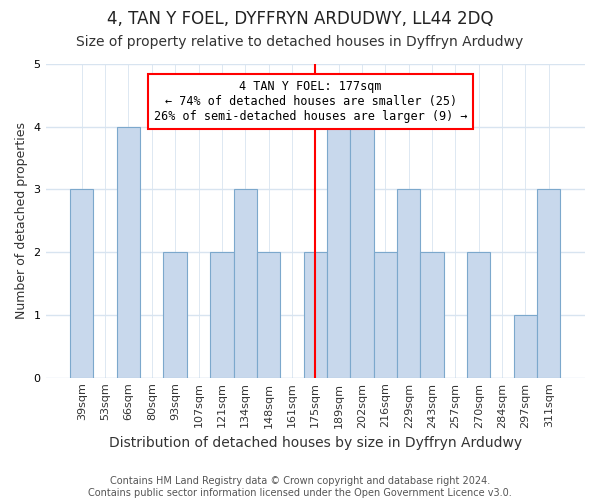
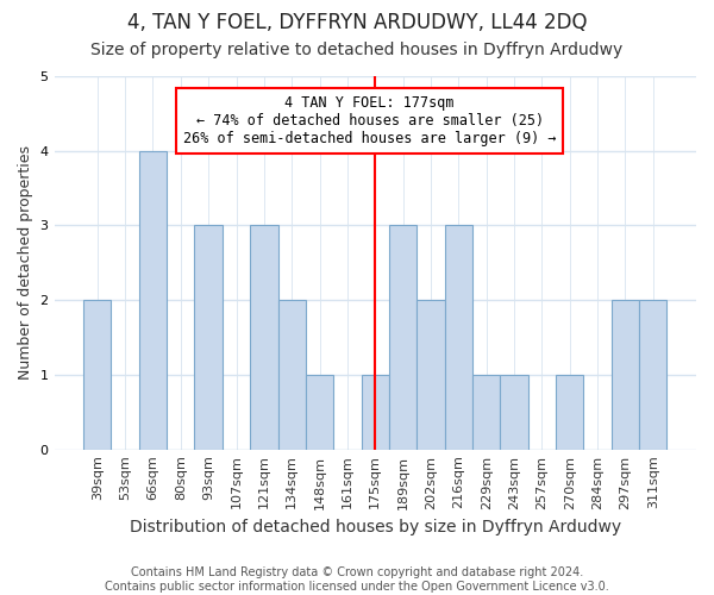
39sqm: 3 -> 2
93sqm: 2 -> 3
121sqm: 2 -> 3
134sqm: 3 -> 2
148sqm: 2 -> 1
175sqm: 2 -> 1
189sqm: 4 -> 3
202sqm: 4 -> 2
216sqm: 2 -> 3
229sqm: 3 -> 1
243sqm: 2 -> 1
270sqm: 2 -> 1
297sqm: 1 -> 2
311sqm: 3 -> 2
